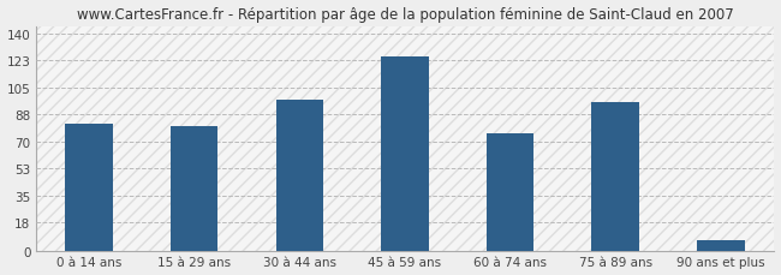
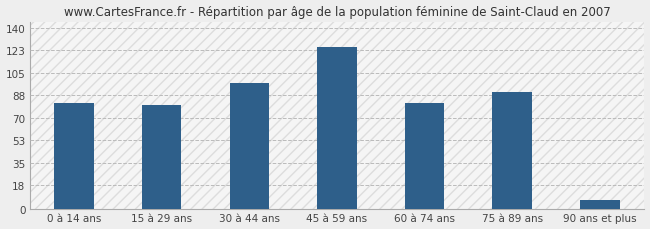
60 à 74 ans: 76 -> 82
75 à 89 ans: 96 -> 90
